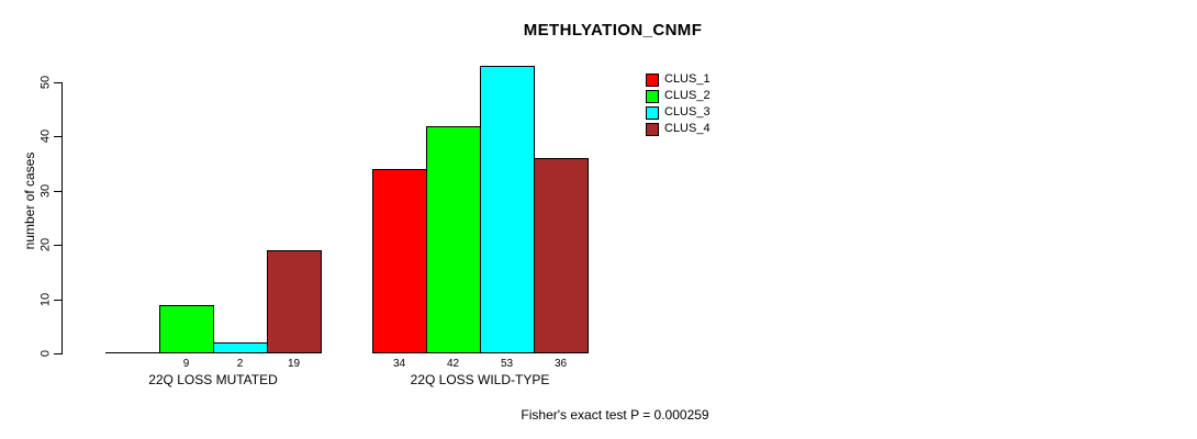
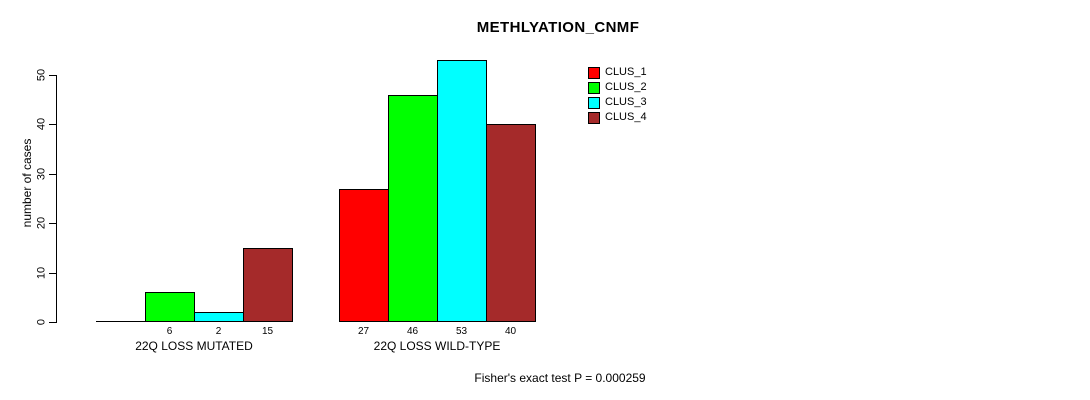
CLUS_2/22Q LOSS MUTATED: 9 -> 6
CLUS_4/22Q LOSS MUTATED: 19 -> 15
CLUS_1/22Q LOSS WILD-TYPE: 34 -> 27
CLUS_2/22Q LOSS WILD-TYPE: 42 -> 46
CLUS_4/22Q LOSS WILD-TYPE: 36 -> 40
